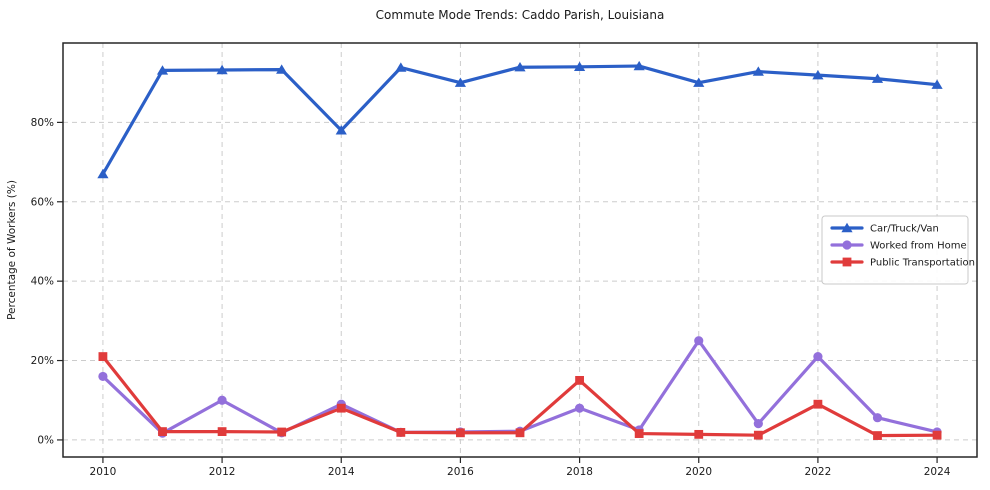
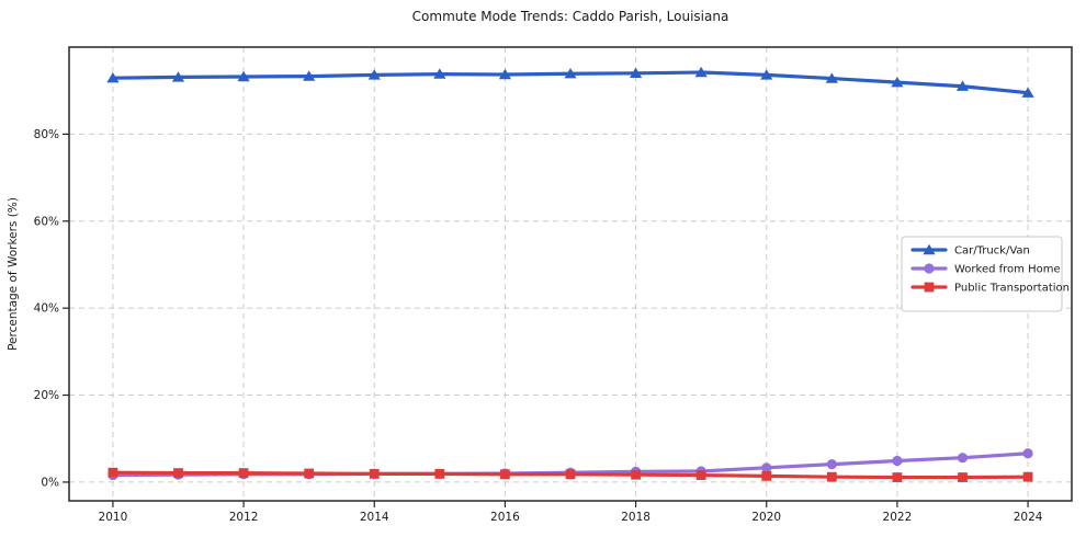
Car/Truck/Van/2010: 67% -> 93%
Worked from Home/2010: 16% -> 2%
Public Transportation/2010: 21% -> 2%
Worked from Home/2012: 10% -> 2%
Car/Truck/Van/2014: 78% -> 94%
Worked from Home/2014: 9% -> 2%
Public Transportation/2014: 8% -> 2%
Car/Truck/Van/2016: 90% -> 94%
Worked from Home/2018: 8% -> 2%
Public Transportation/2018: 15% -> 2%
Car/Truck/Van/2020: 90% -> 94%
Worked from Home/2020: 25% -> 3%
Worked from Home/2022: 21% -> 5%
Public Transportation/2022: 9% -> 1%
Worked from Home/2024: 2% -> 7%
